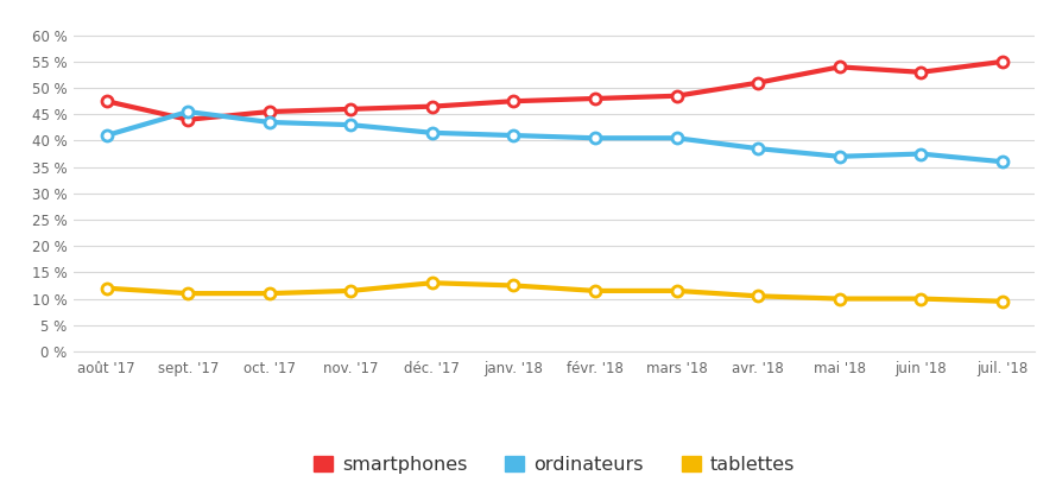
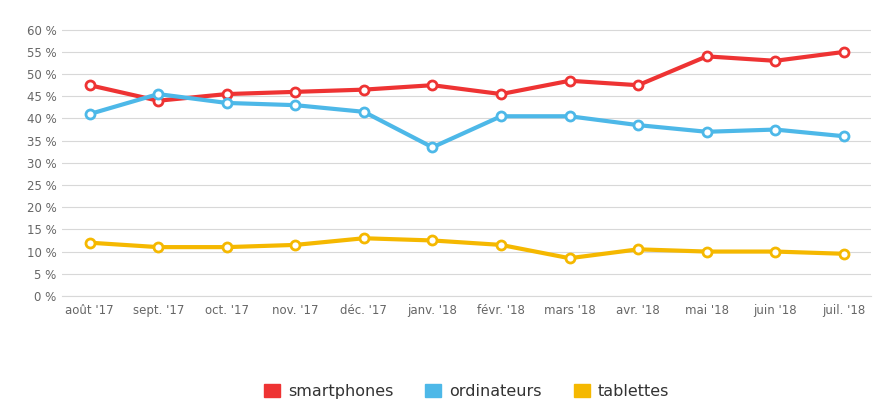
ordinateurs/janv. '18: 41.0 % -> 33.5 %
smartphones/févr. '18: 48.0 % -> 45.5 %
tablettes/mars '18: 11.5 % -> 8.5 %
smartphones/avr. '18: 51.0 % -> 47.5 %
